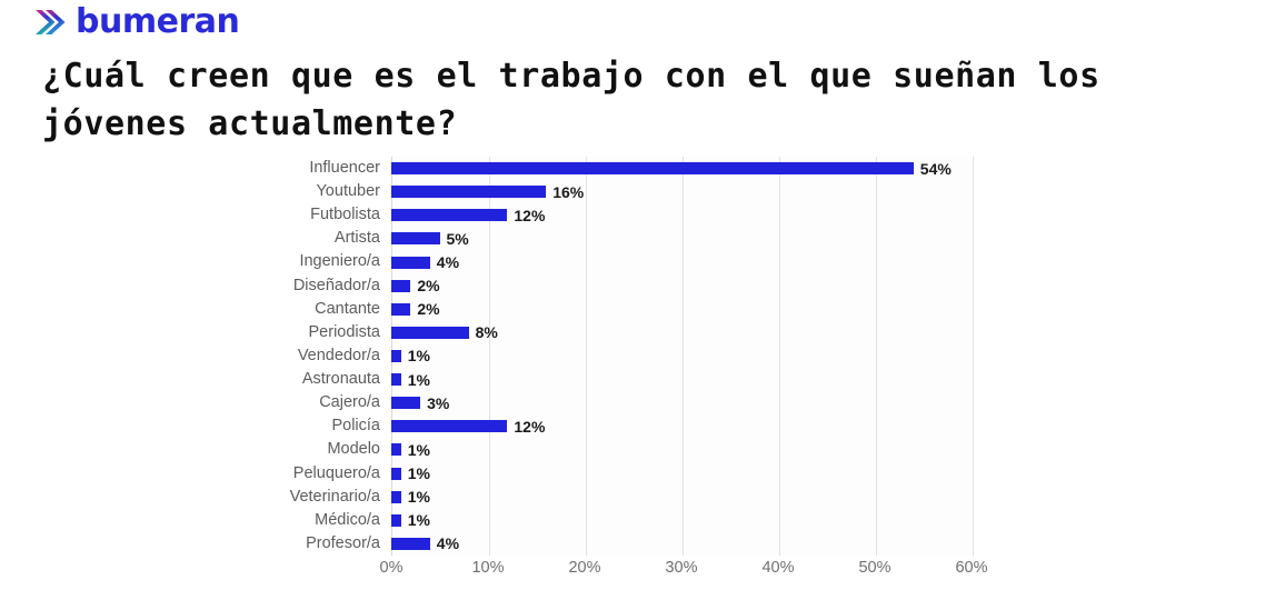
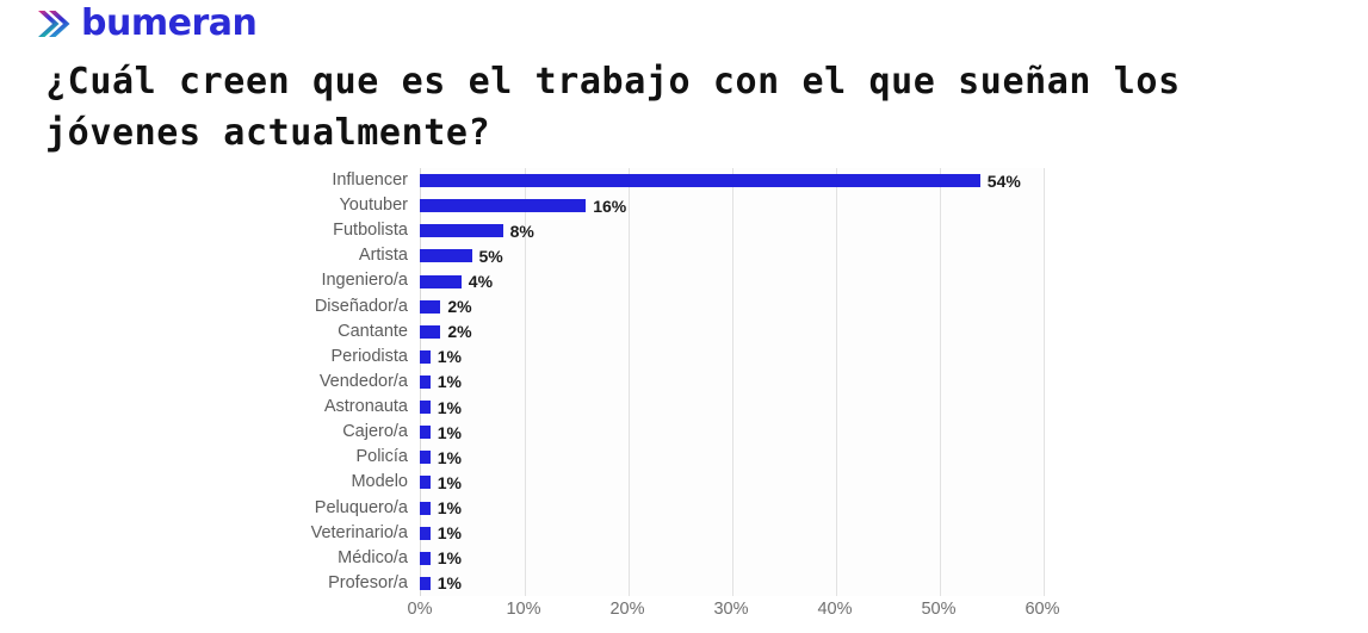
Futbolista: 12% -> 8%
Periodista: 8% -> 1%
Cajero/a: 3% -> 1%
Policía: 12% -> 1%
Profesor/a: 4% -> 1%
